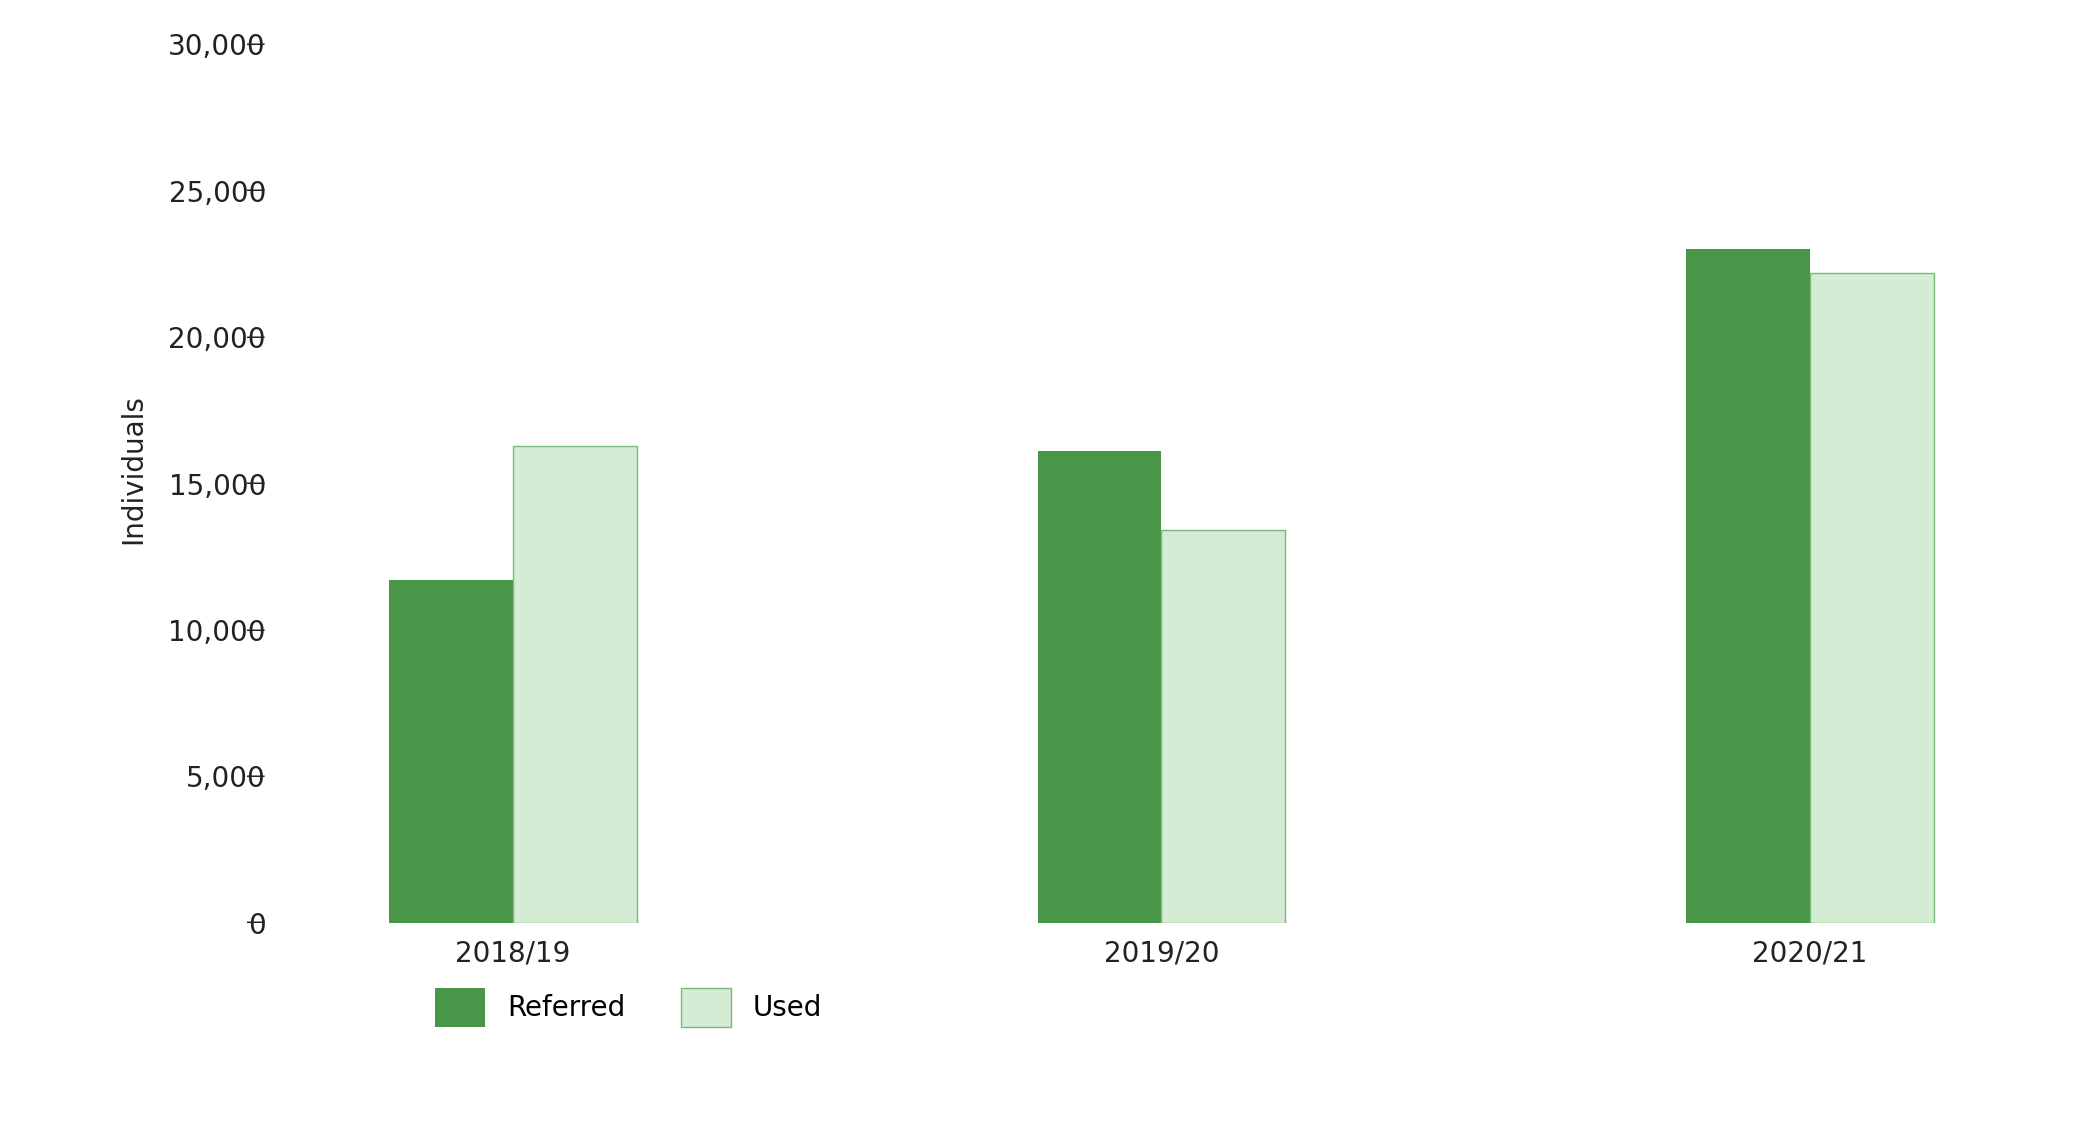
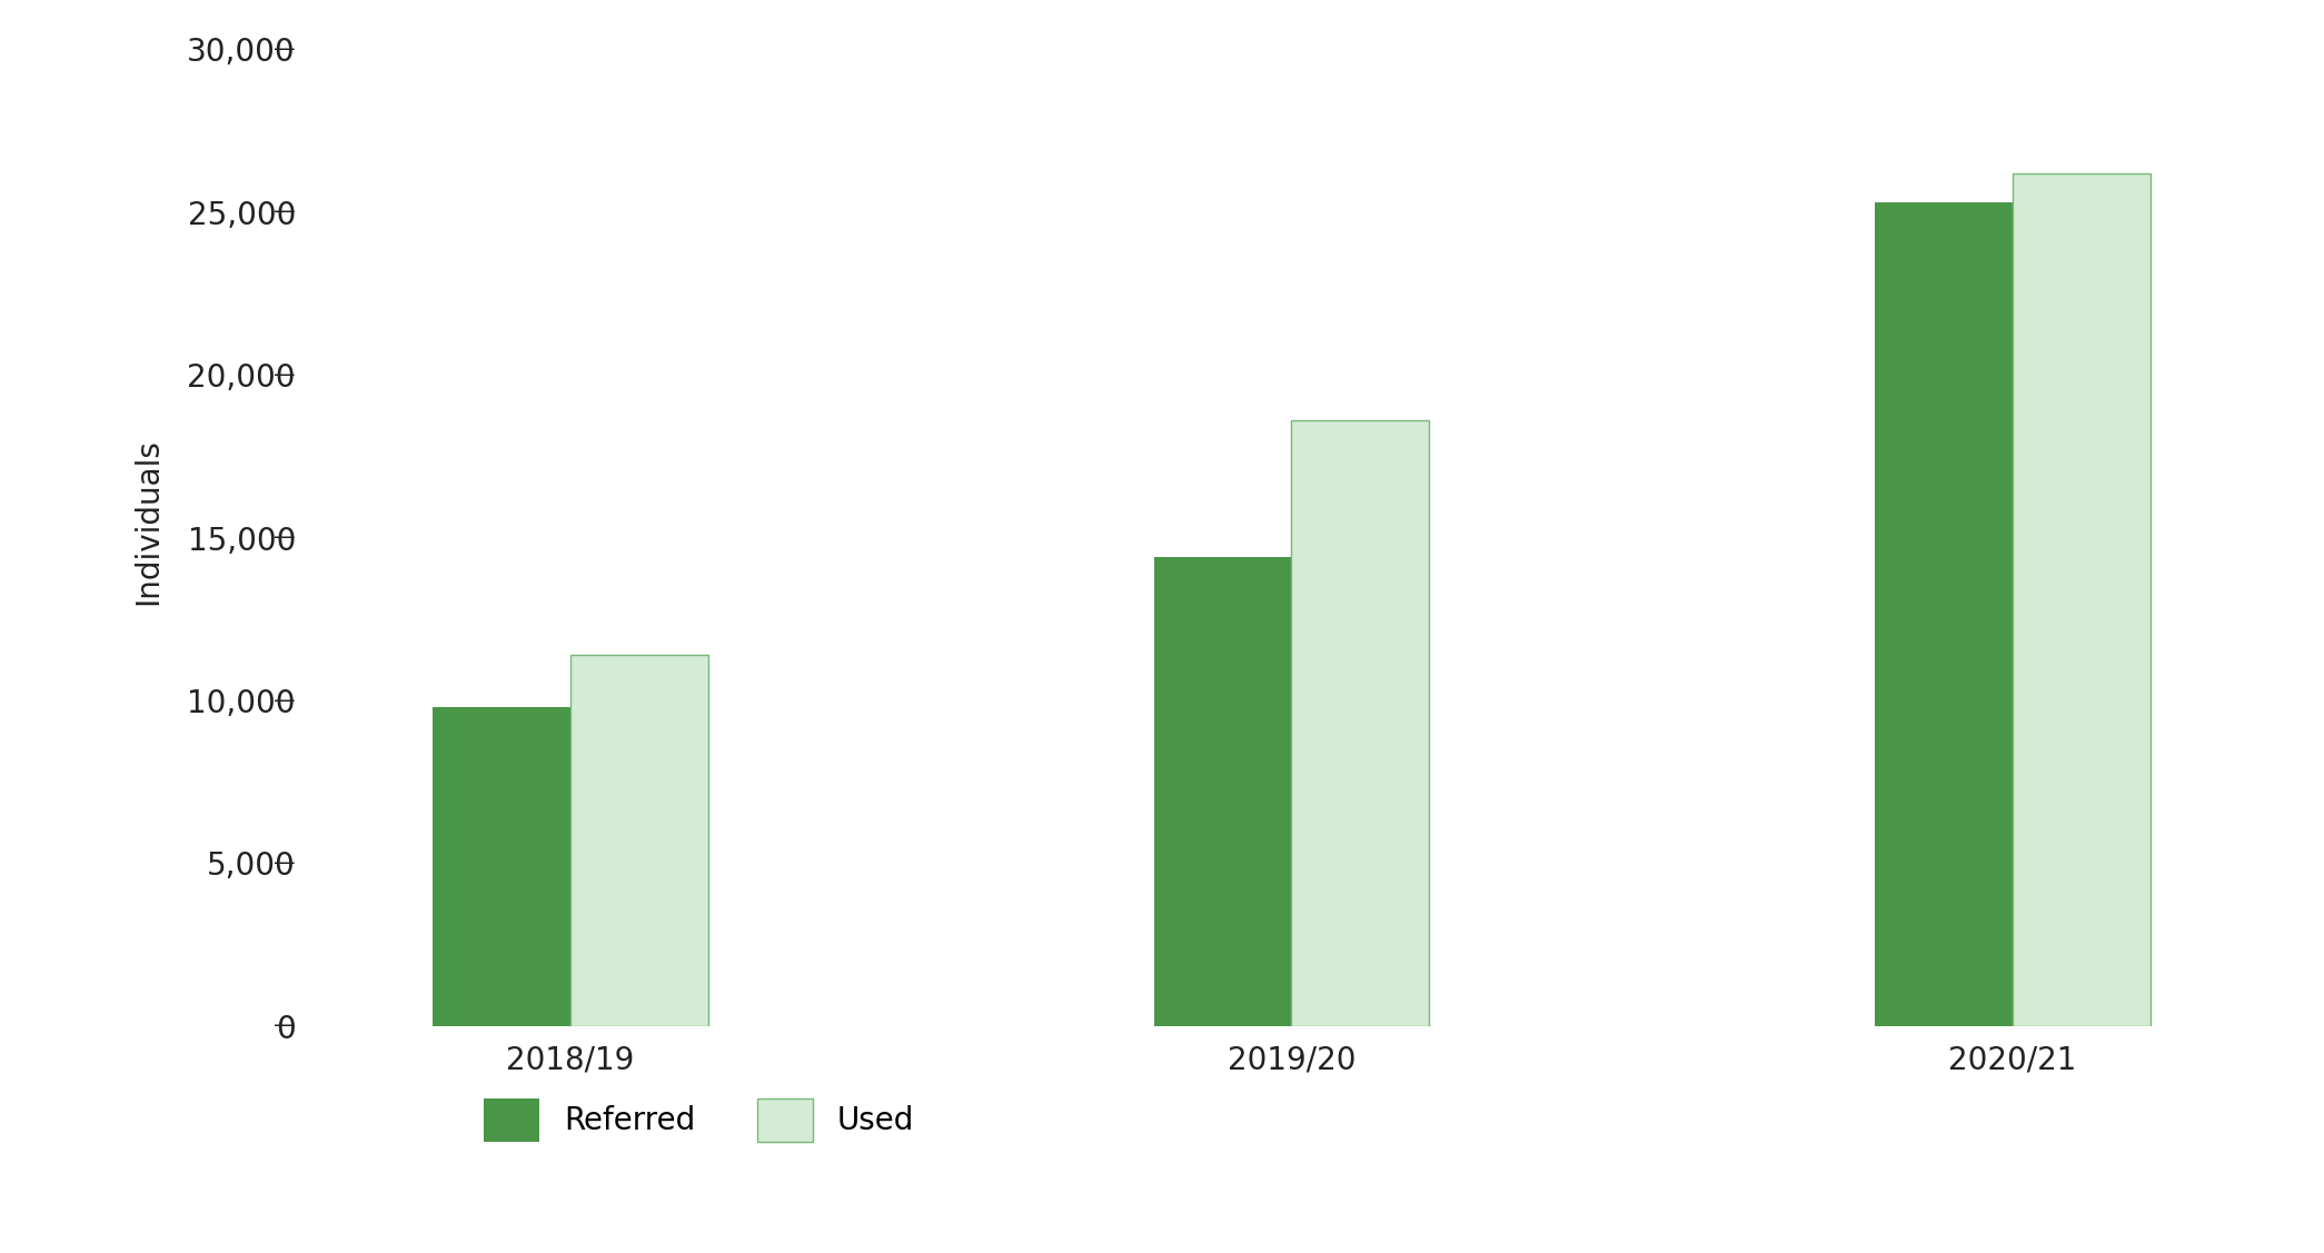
Referred/2018/19: 11,700 -> 9,800
Used/2018/19: 16,300 -> 11,400
Referred/2019/20: 16,100 -> 14,400
Used/2019/20: 13,400 -> 18,600
Referred/2020/21: 23,000 -> 25,300
Used/2020/21: 22,200 -> 26,200
